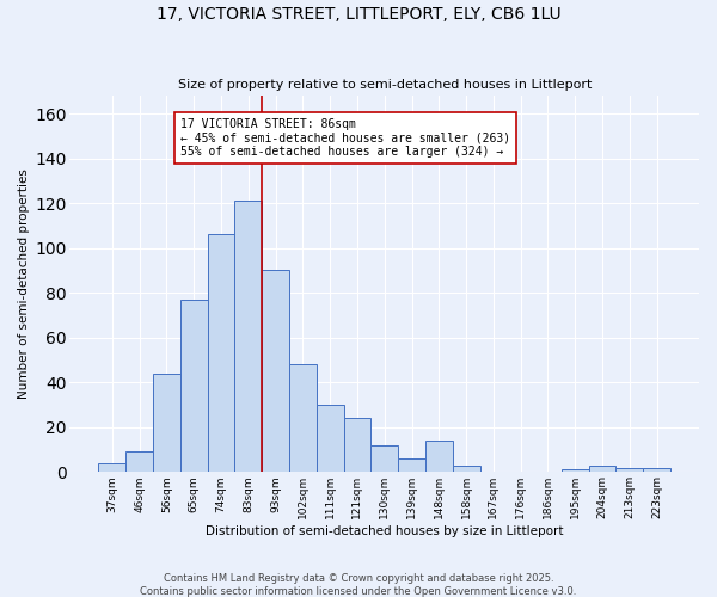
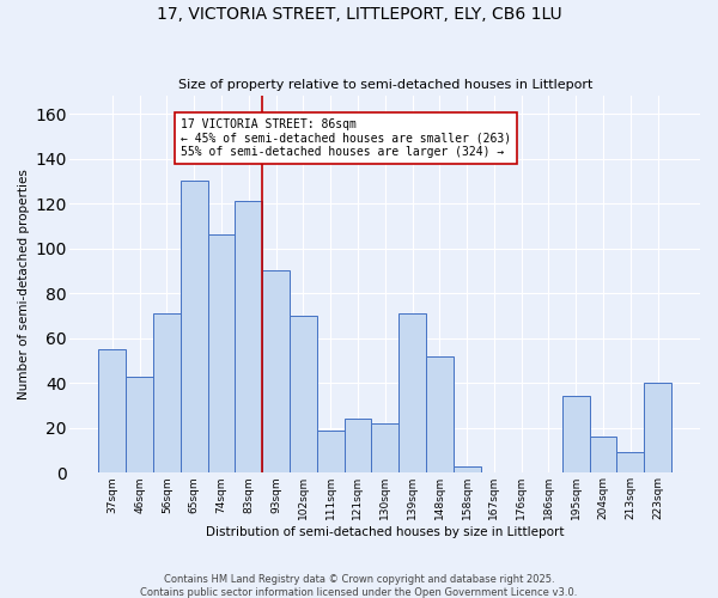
37sqm: 4 -> 55
46sqm: 9 -> 43
56sqm: 44 -> 71
65sqm: 77 -> 130
102sqm: 48 -> 70
111sqm: 30 -> 19
130sqm: 12 -> 22
139sqm: 6 -> 71
148sqm: 14 -> 52
195sqm: 1 -> 34
204sqm: 3 -> 16
213sqm: 2 -> 9
223sqm: 2 -> 40
